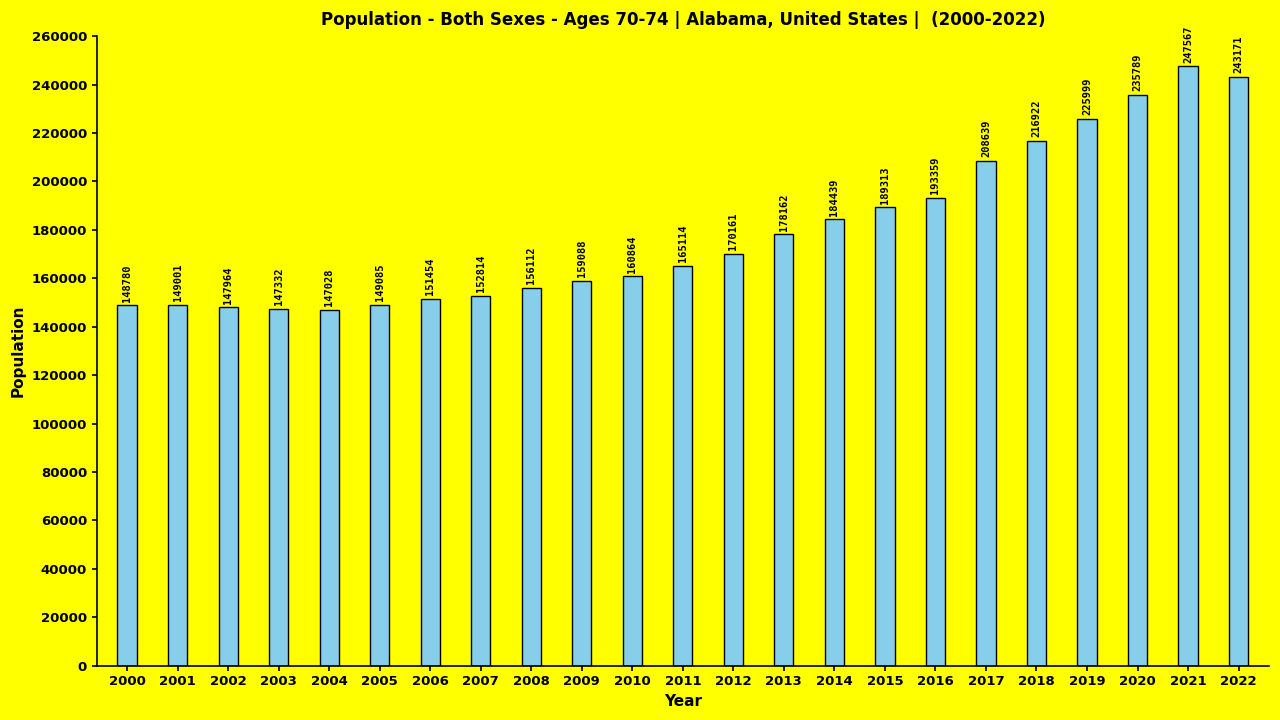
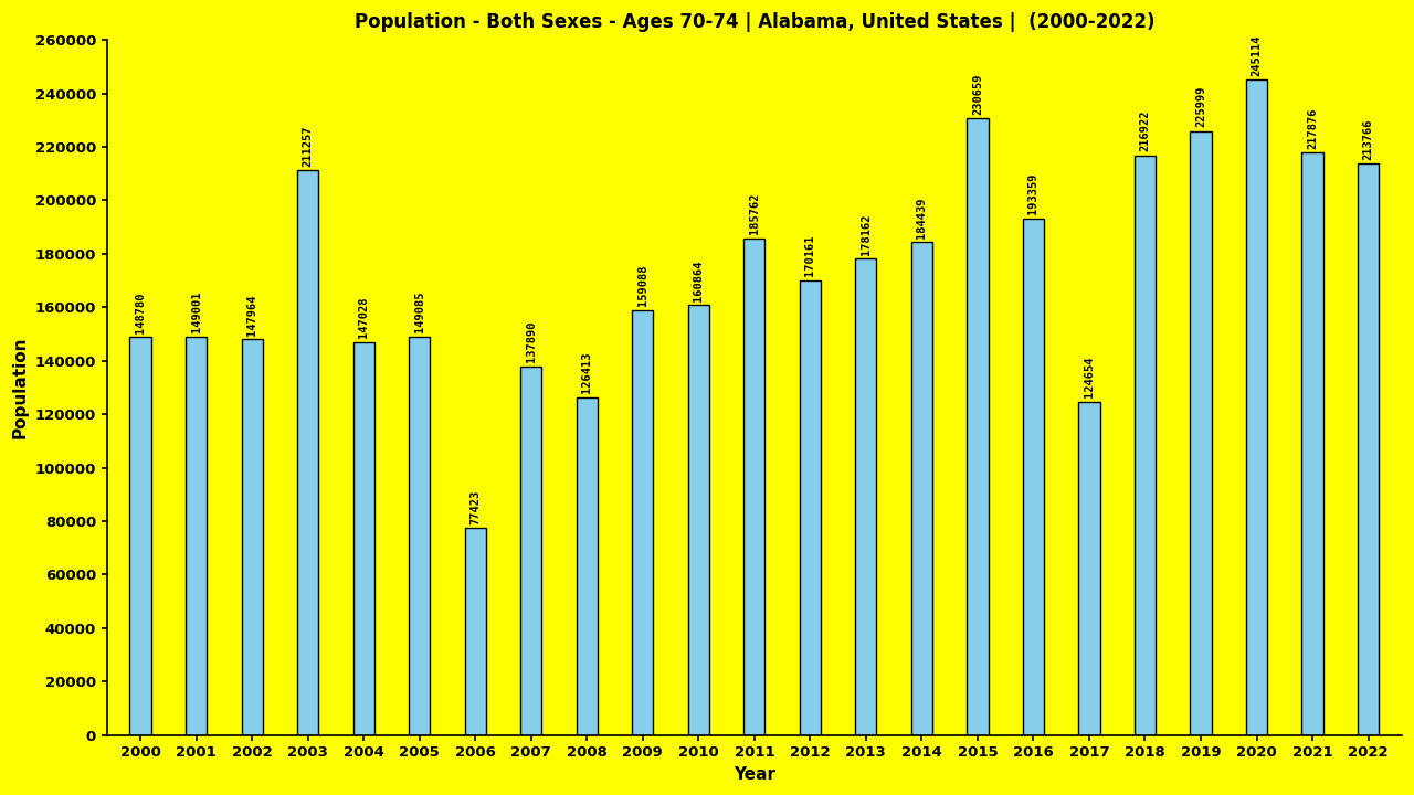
2003: 147332 -> 211257
2006: 151454 -> 77423
2007: 152814 -> 137890
2008: 156112 -> 126413
2011: 165114 -> 185762
2015: 189313 -> 230659
2017: 208639 -> 124654
2020: 235789 -> 245114
2021: 247567 -> 217876
2022: 243171 -> 213766
